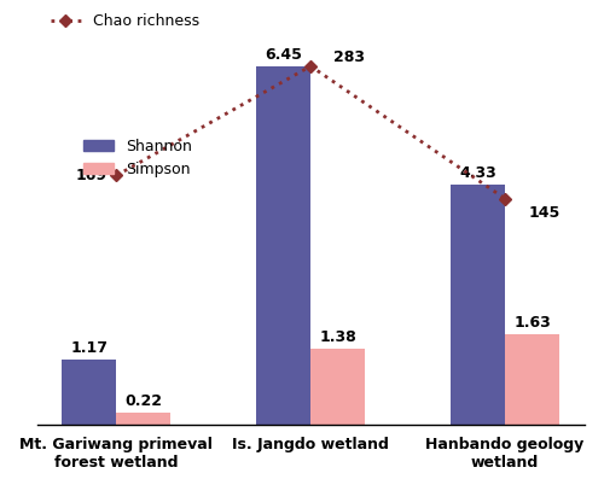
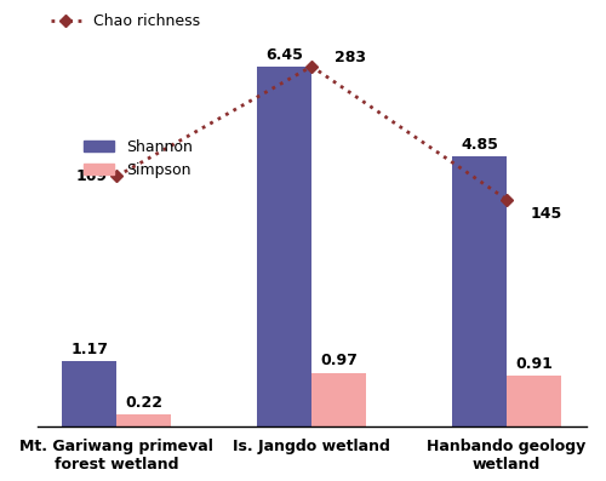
Simpson/Is. Jangdo wetland: 1.38 -> 0.97
Shannon/Hanbando geology wetland: 4.33 -> 4.85
Simpson/Hanbando geology wetland: 1.63 -> 0.91
